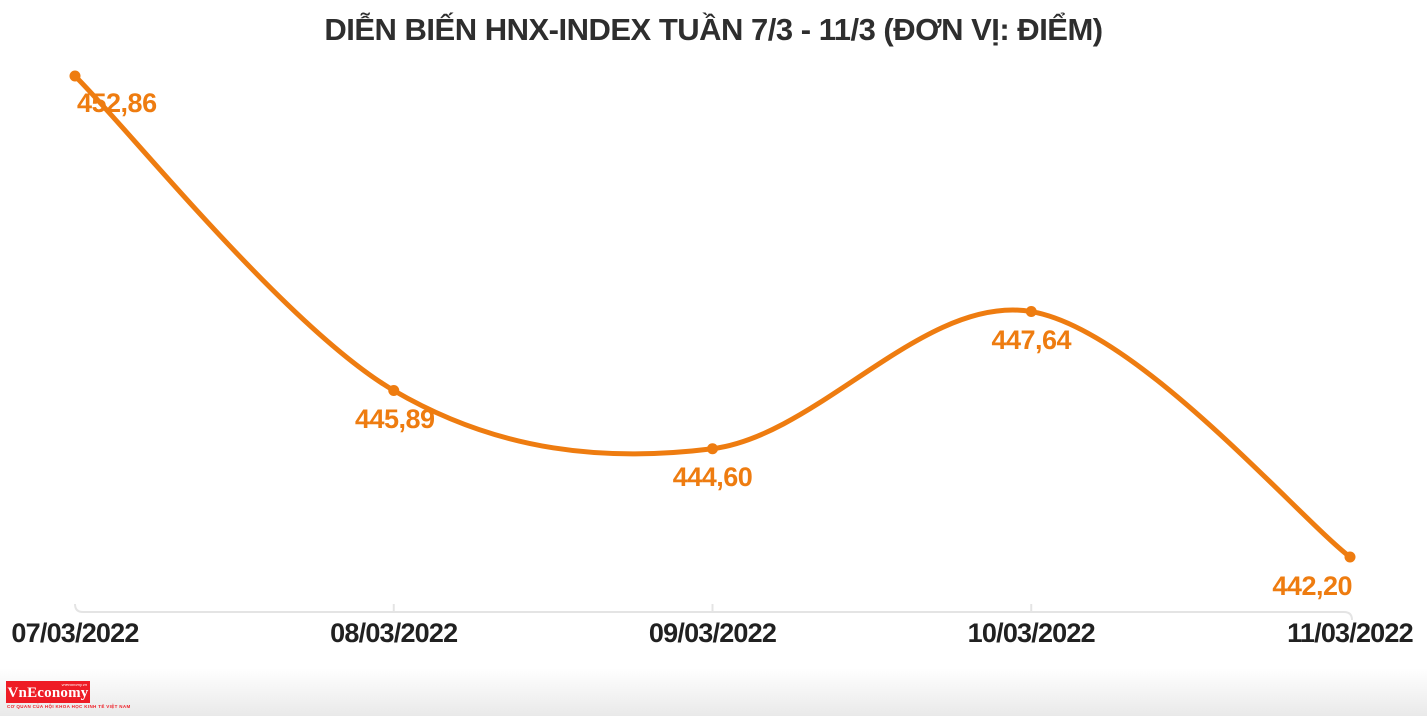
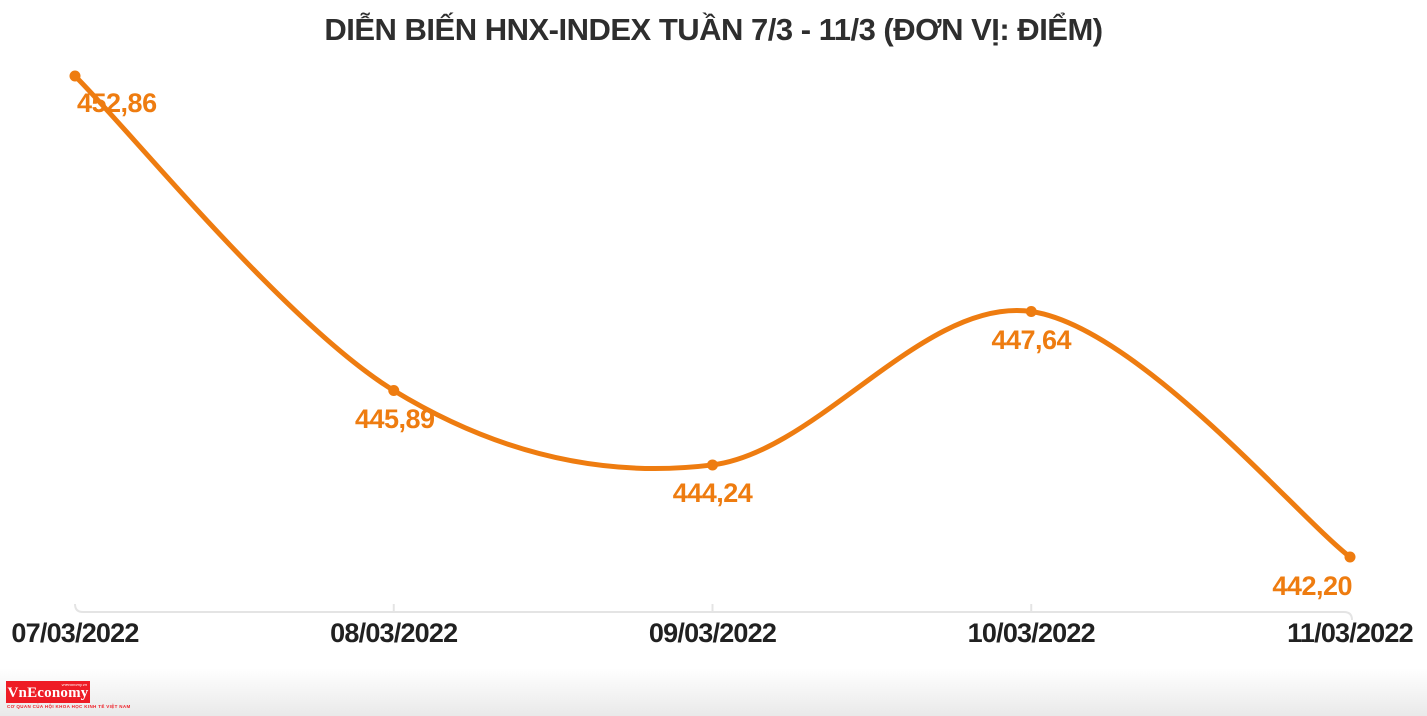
09/03/2022: 444,60 -> 444,24
